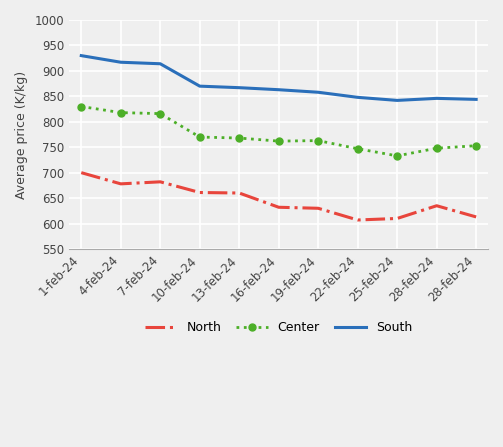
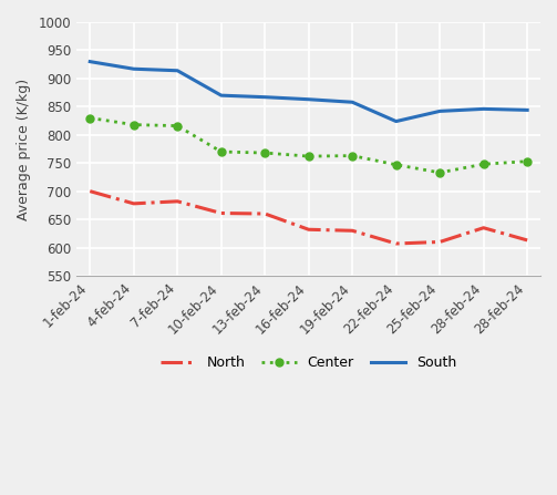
South/22-feb-24: 848 -> 824
